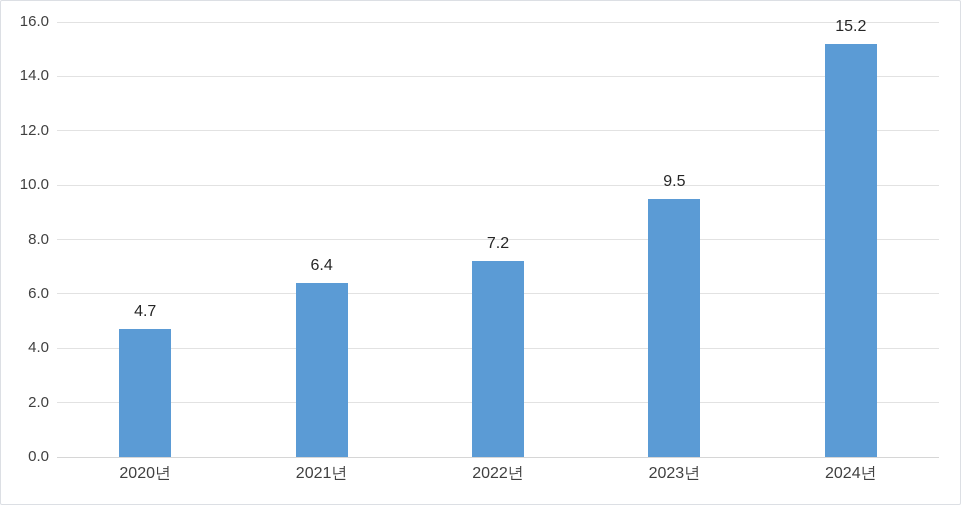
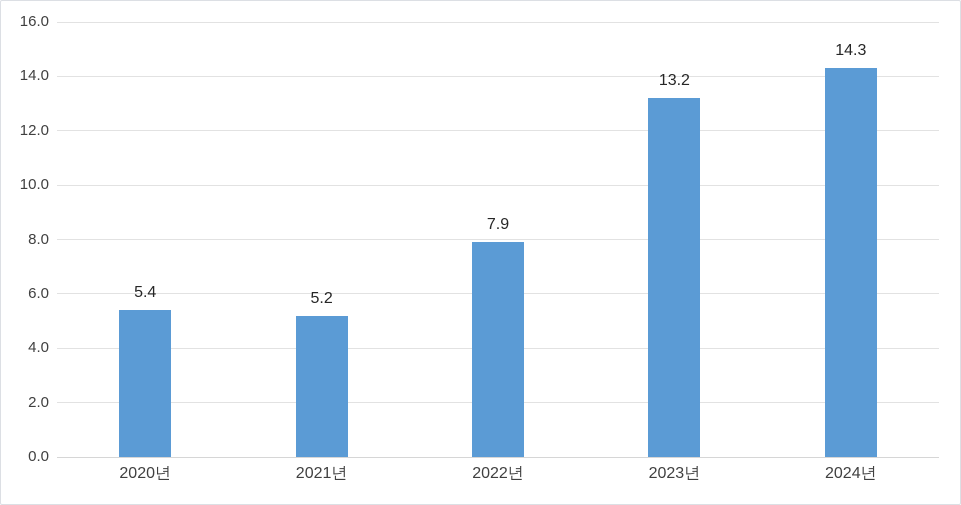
2020년: 4.7 -> 5.4
2021년: 6.4 -> 5.2
2022년: 7.2 -> 7.9
2023년: 9.5 -> 13.2
2024년: 15.2 -> 14.3
